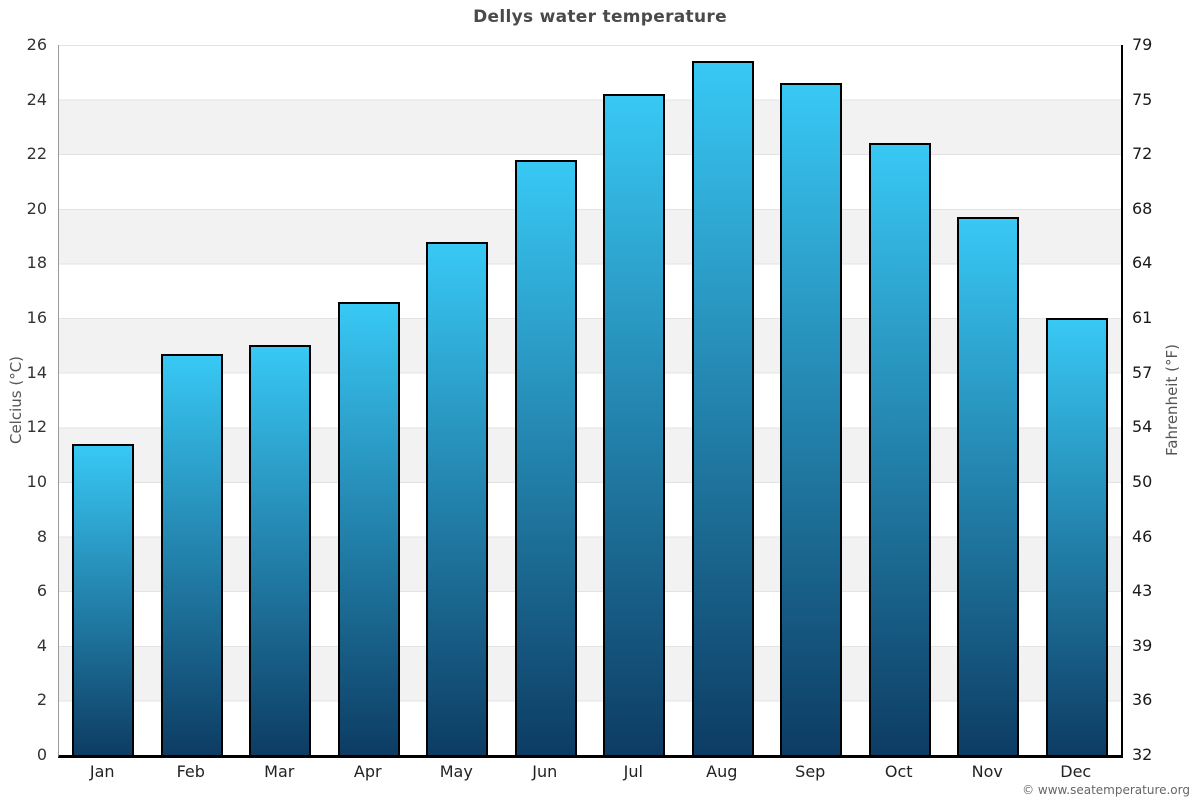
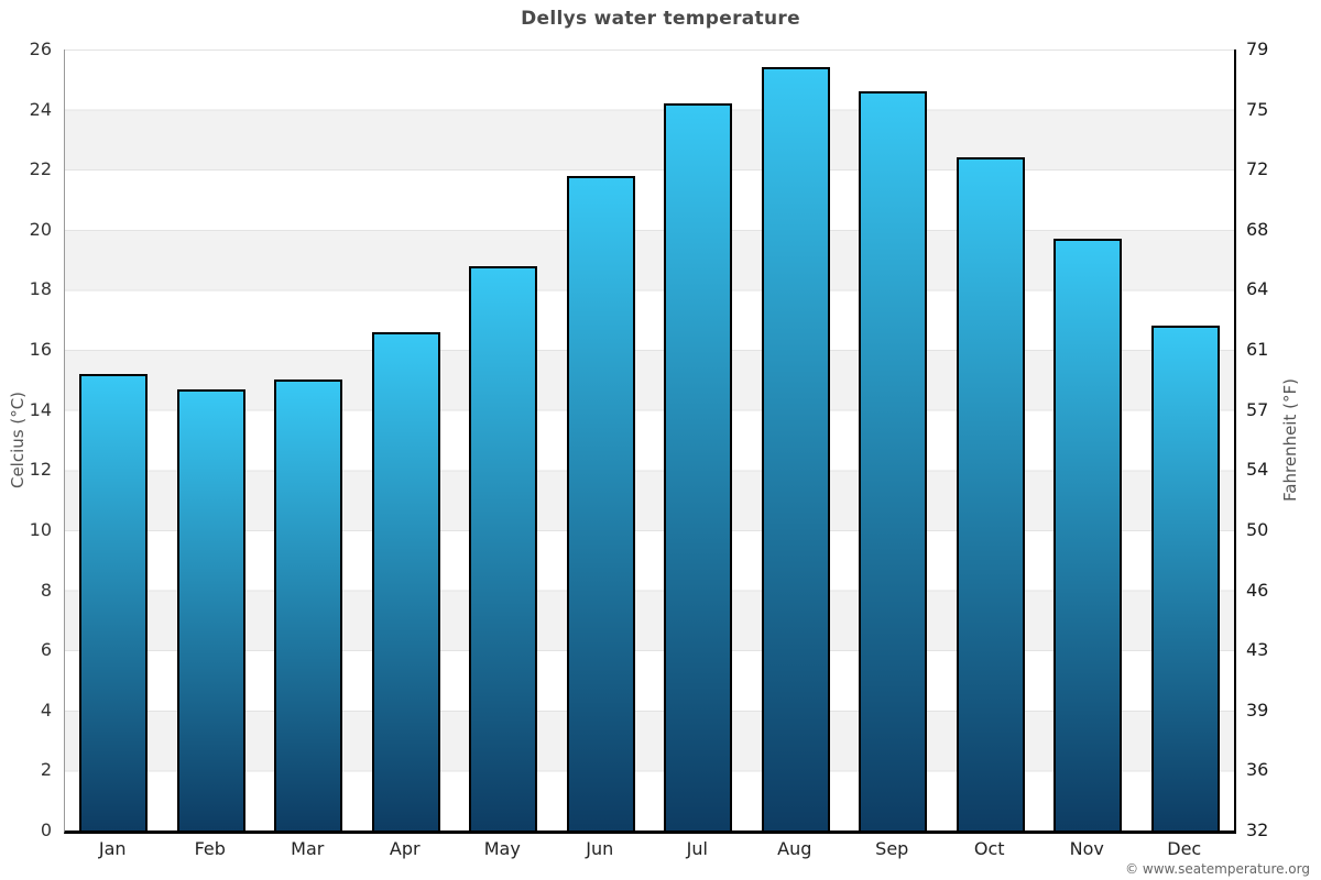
Jan: 11.4 -> 15.2
Dec: 16.0 -> 16.8
